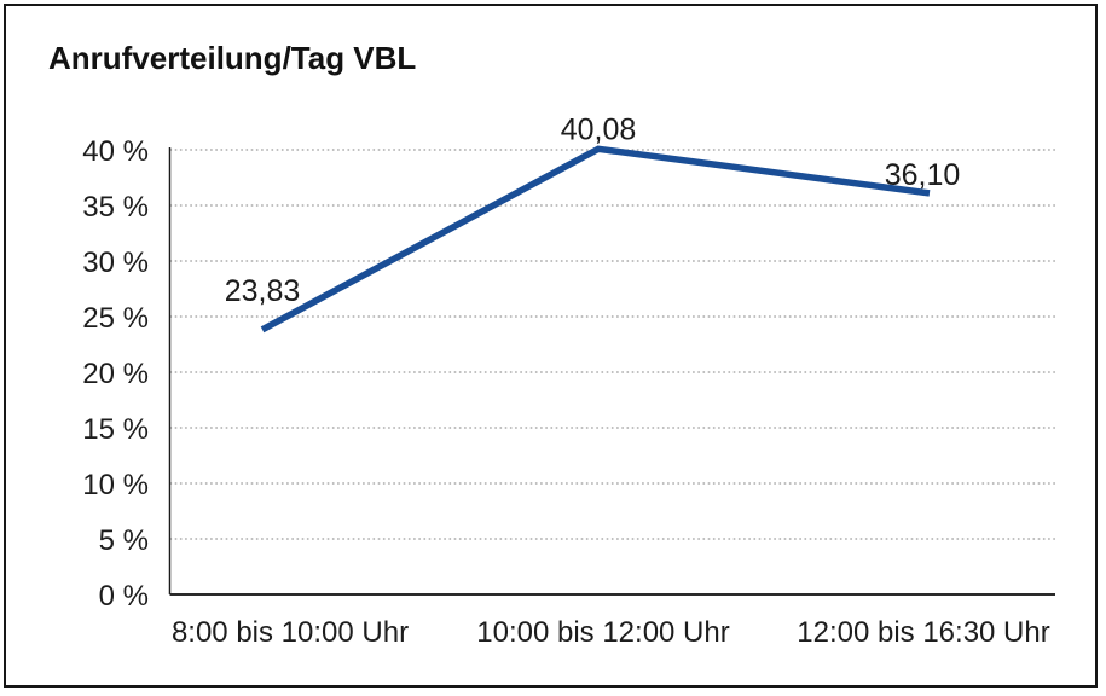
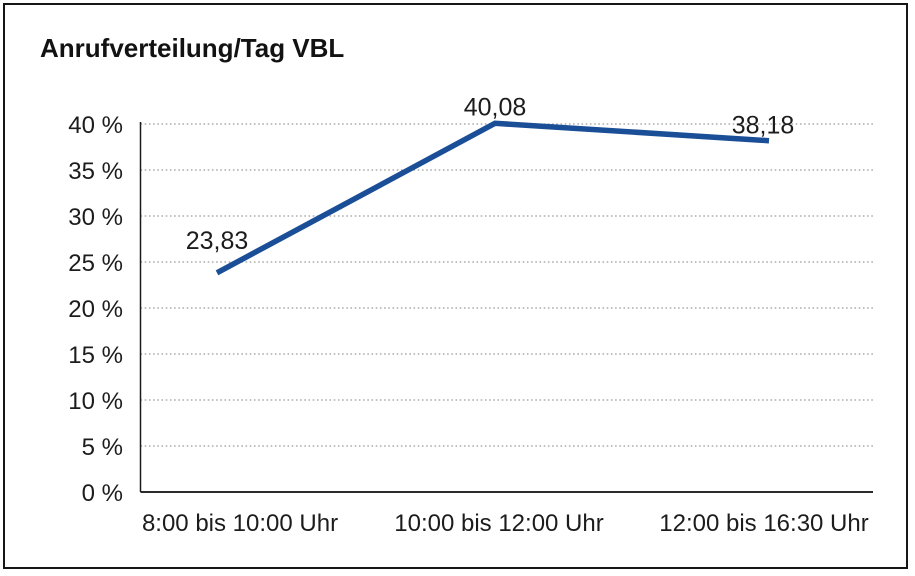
12:00 bis 16:30 Uhr: 36,10 -> 38,18
